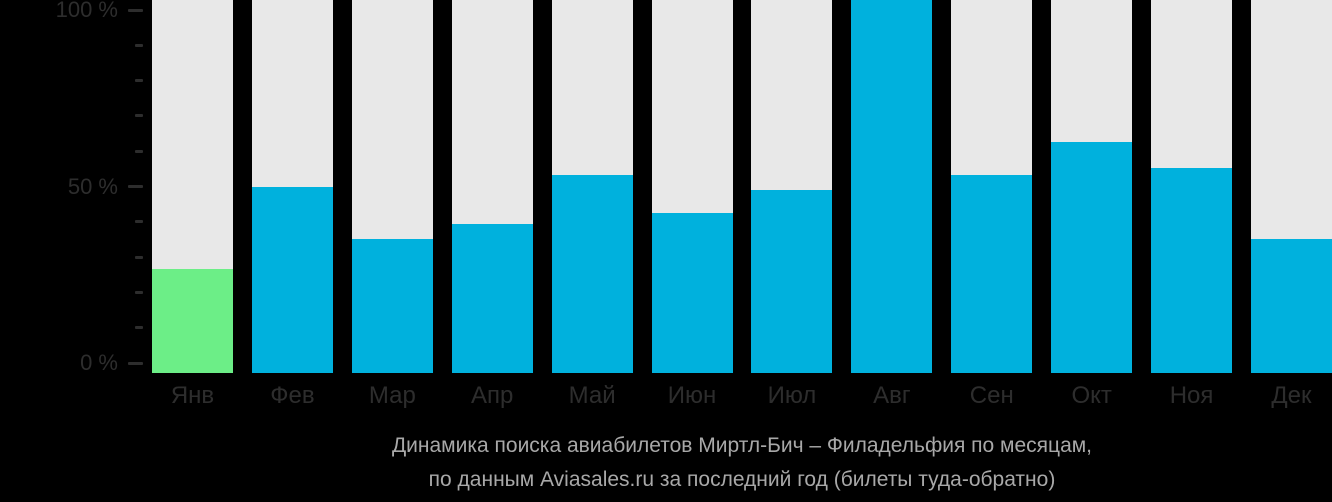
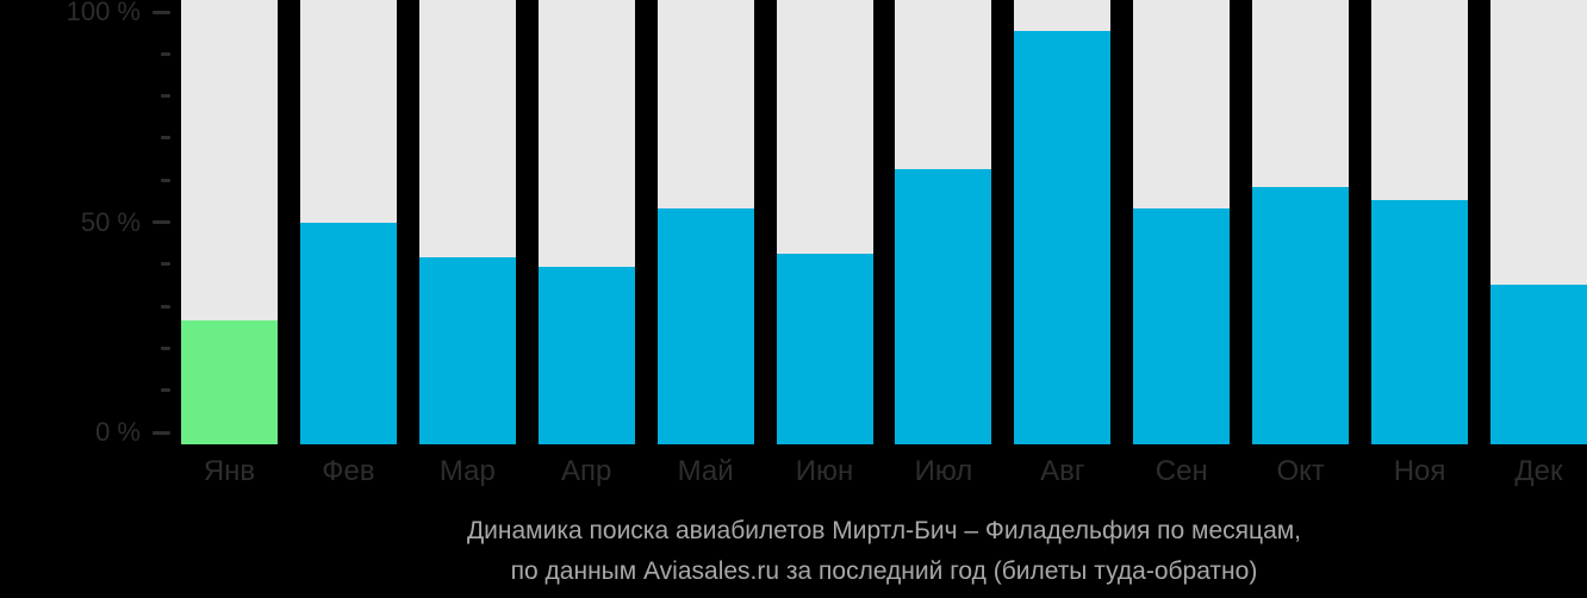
Мар: 36% -> 42%
Июл: 49% -> 62%
Авг: 100% -> 93%
Окт: 62% -> 58%
